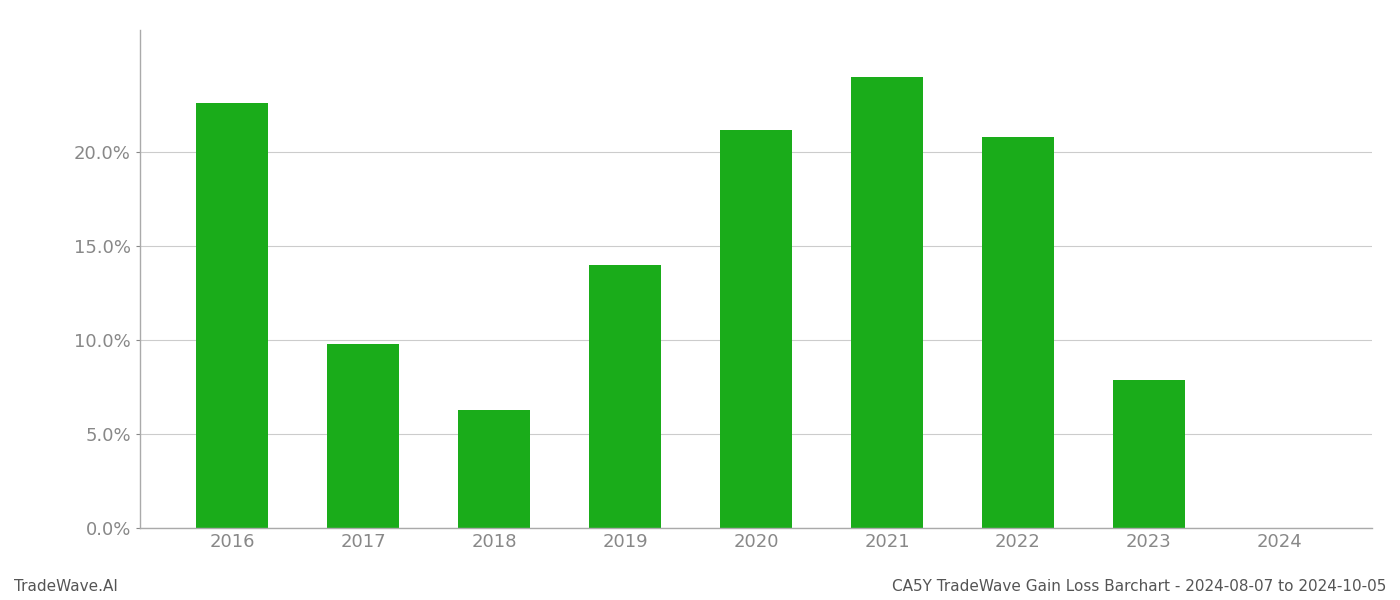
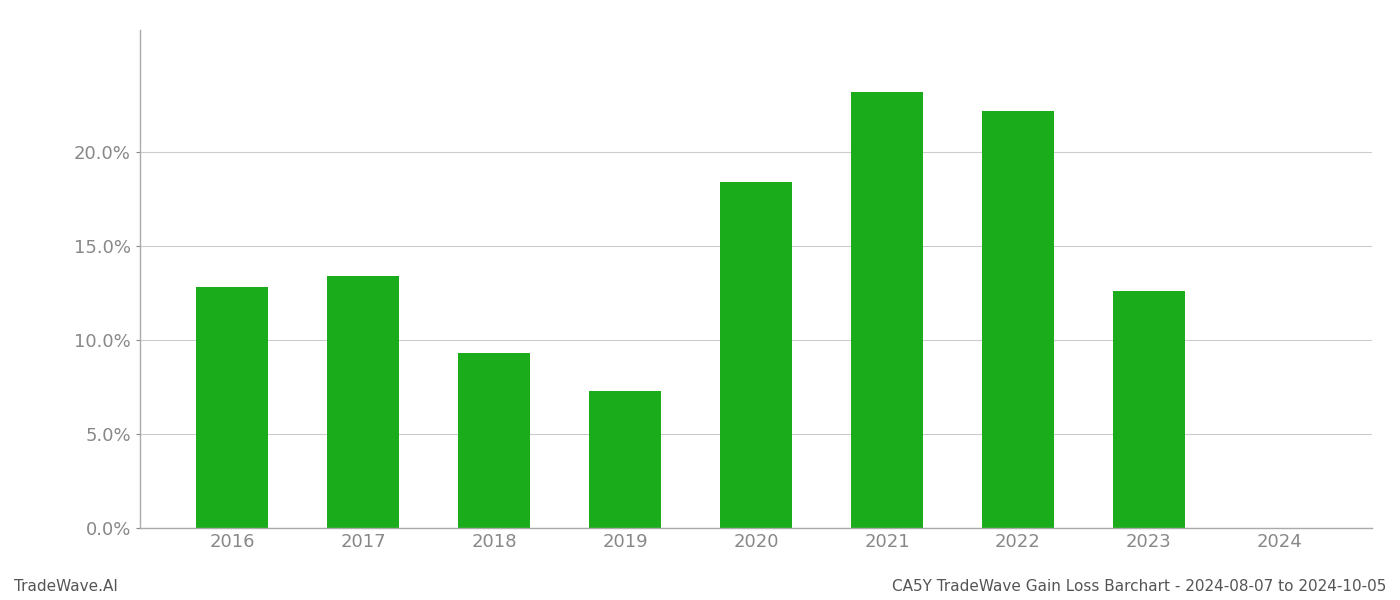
2016: 22.6% -> 12.8%
2017: 9.8% -> 13.4%
2018: 6.3% -> 9.3%
2019: 14.0% -> 7.3%
2020: 21.2% -> 18.4%
2021: 24.0% -> 23.2%
2022: 20.8% -> 22.2%
2023: 7.9% -> 12.6%
